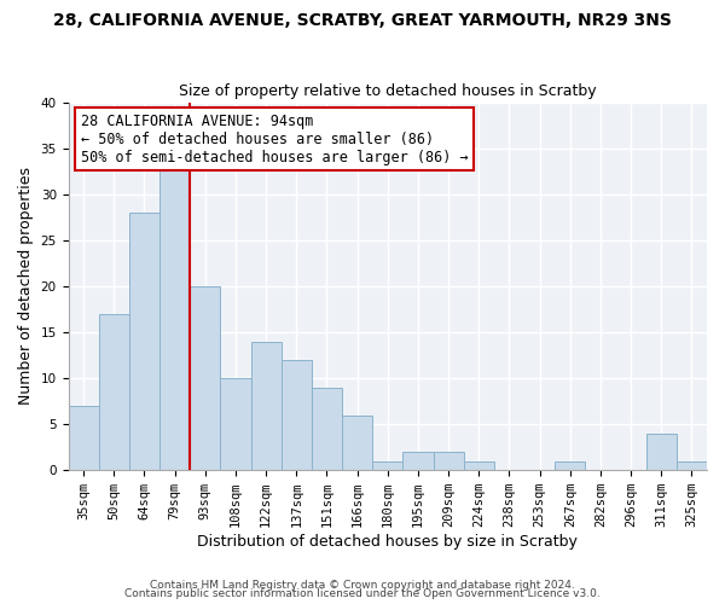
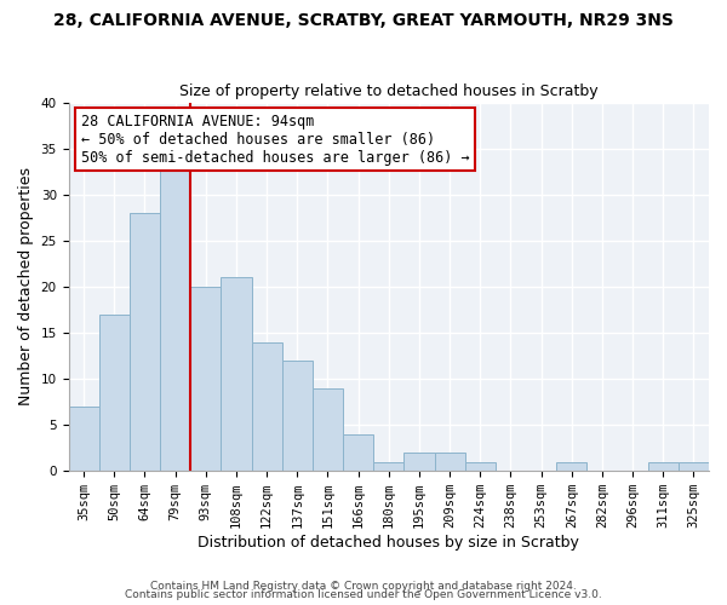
108sqm: 10 -> 21
166sqm: 6 -> 4
311sqm: 4 -> 1
